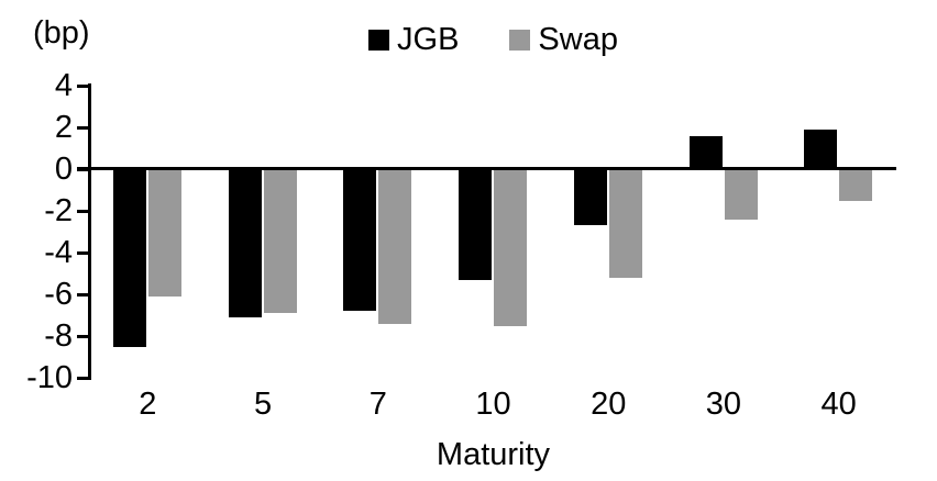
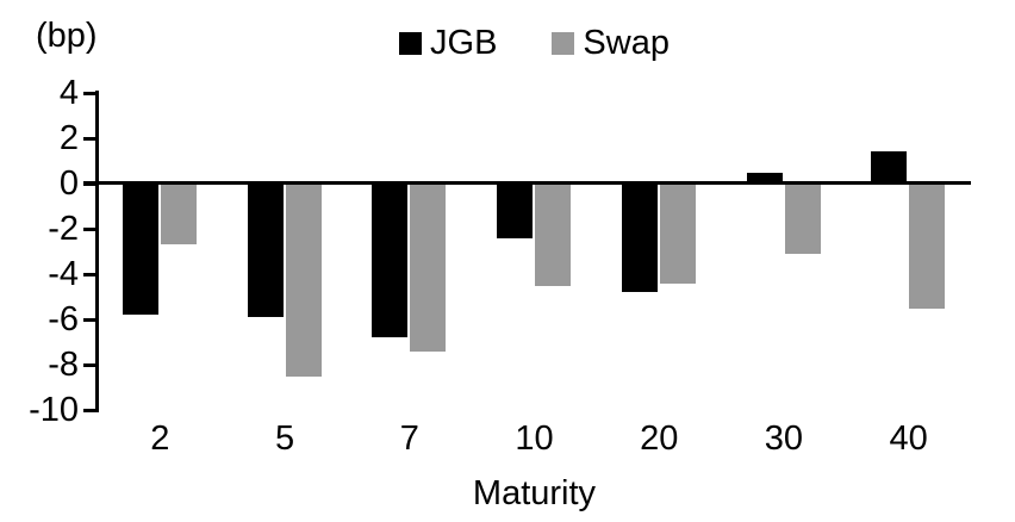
JGB/2: -8.5 -> -5.8
Swap/2: -6.1 -> -2.7
JGB/5: -7.1 -> -5.9
Swap/5: -6.9 -> -8.5
JGB/10: -5.3 -> -2.4
Swap/10: -7.5 -> -4.5
JGB/20: -2.7 -> -4.8
Swap/20: -5.2 -> -4.4
JGB/30: 1.6 -> 0.5
Swap/30: -2.4 -> -3.1
JGB/40: 1.9 -> 1.4
Swap/40: -1.5 -> -5.5
